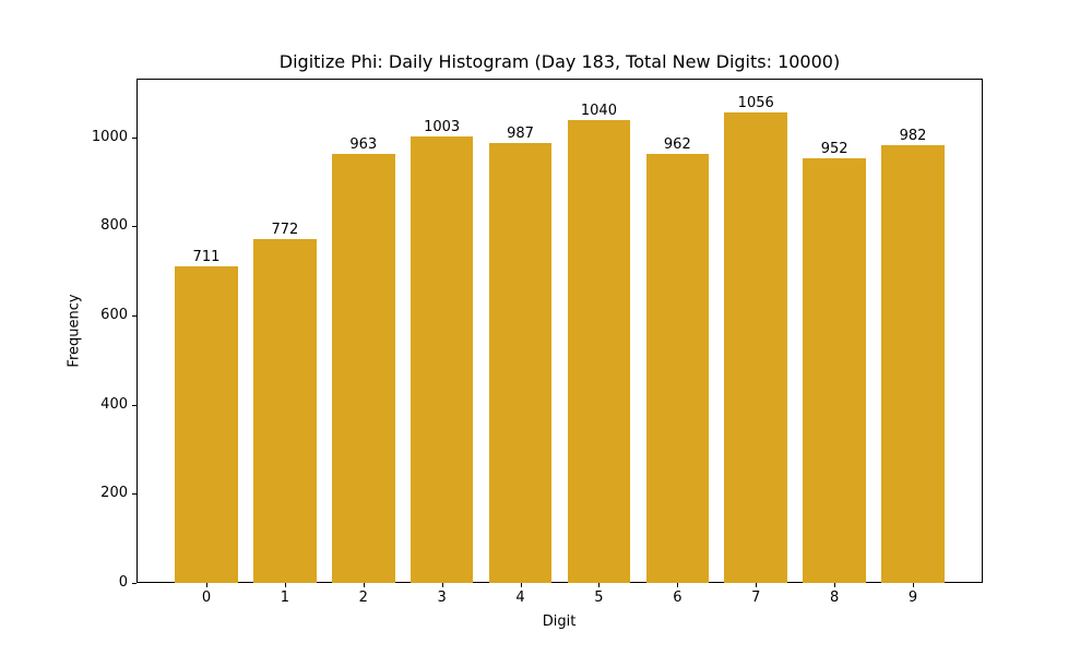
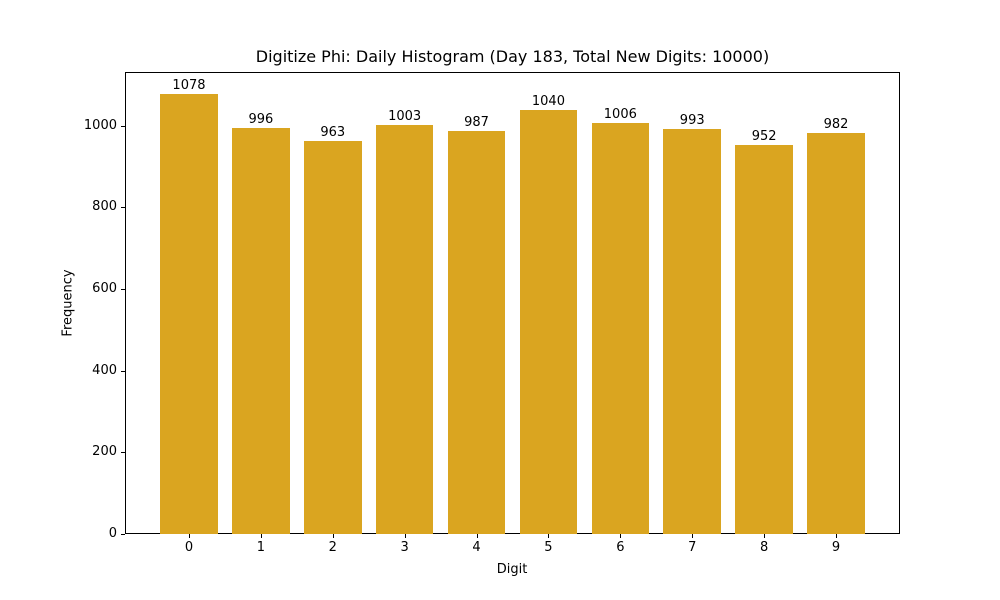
0: 711 -> 1078
1: 772 -> 996
6: 962 -> 1006
7: 1056 -> 993
